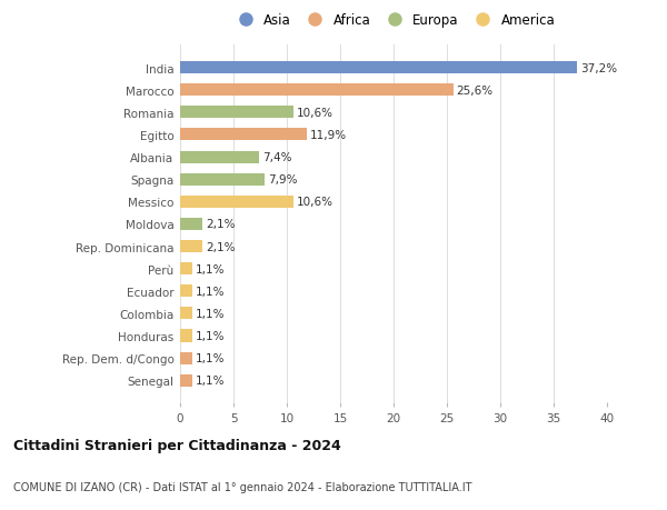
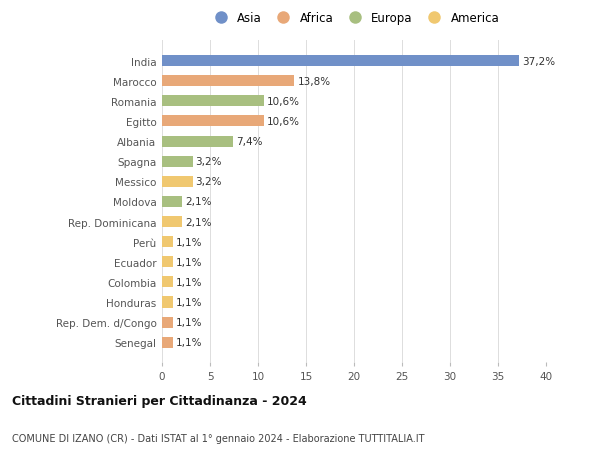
Marocco: 25,6% -> 13,8%
Egitto: 11,9% -> 10,6%
Spagna: 7,9% -> 3,2%
Messico: 10,6% -> 3,2%
